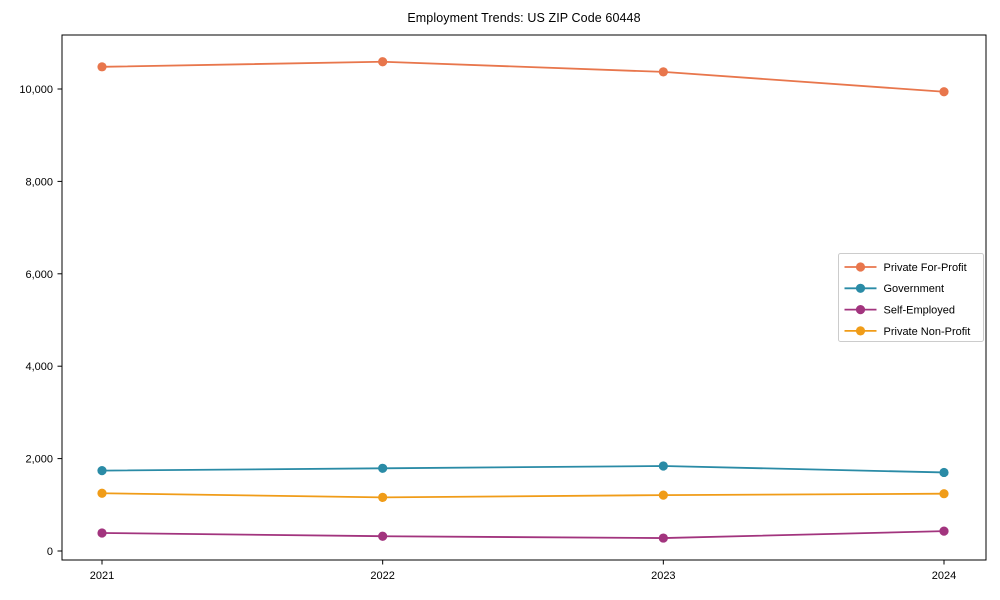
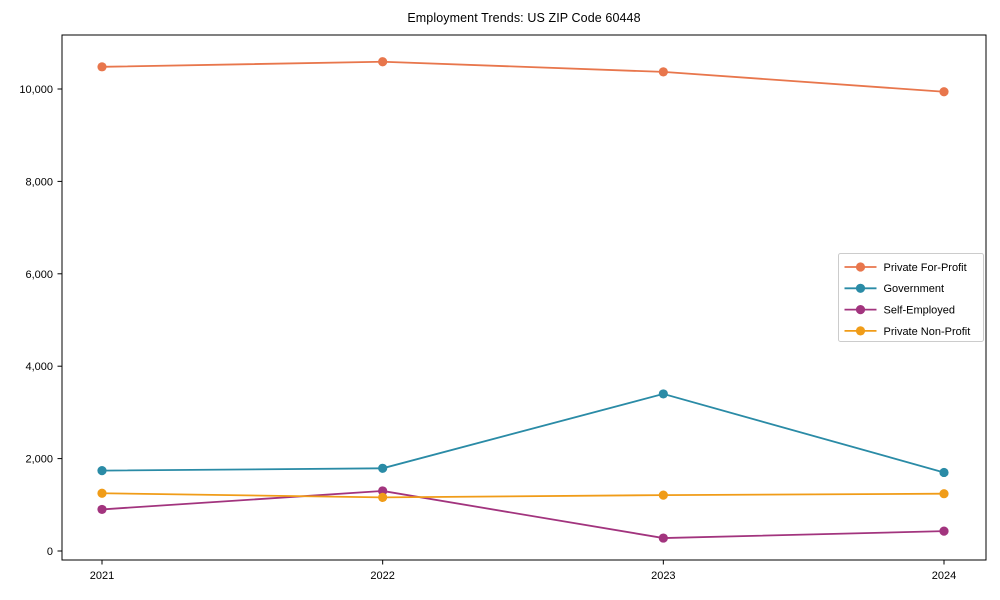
Self-Employed/2021: 400 -> 900
Self-Employed/2022: 300 -> 1300
Government/2023: 1800 -> 3400
